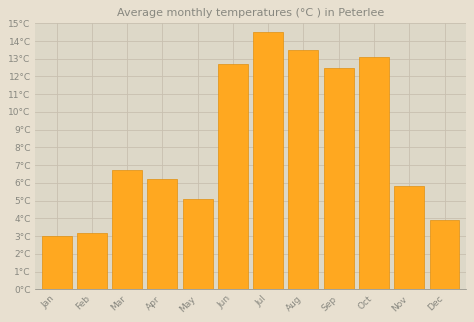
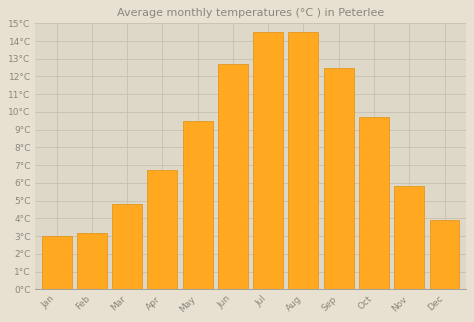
Mar: 6.7°C -> 4.8°C
Apr: 6.2°C -> 6.7°C
May: 5.1°C -> 9.5°C
Aug: 13.5°C -> 14.5°C
Oct: 13.1°C -> 9.7°C
